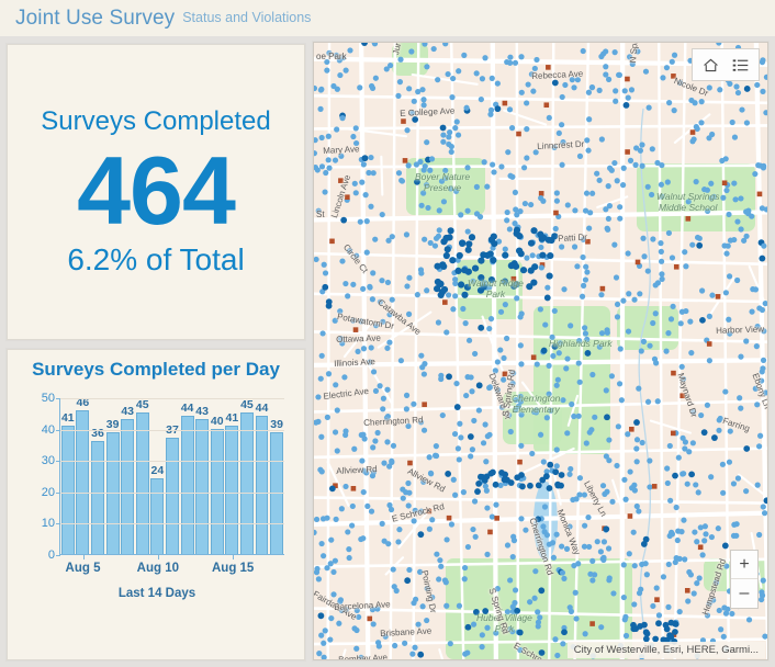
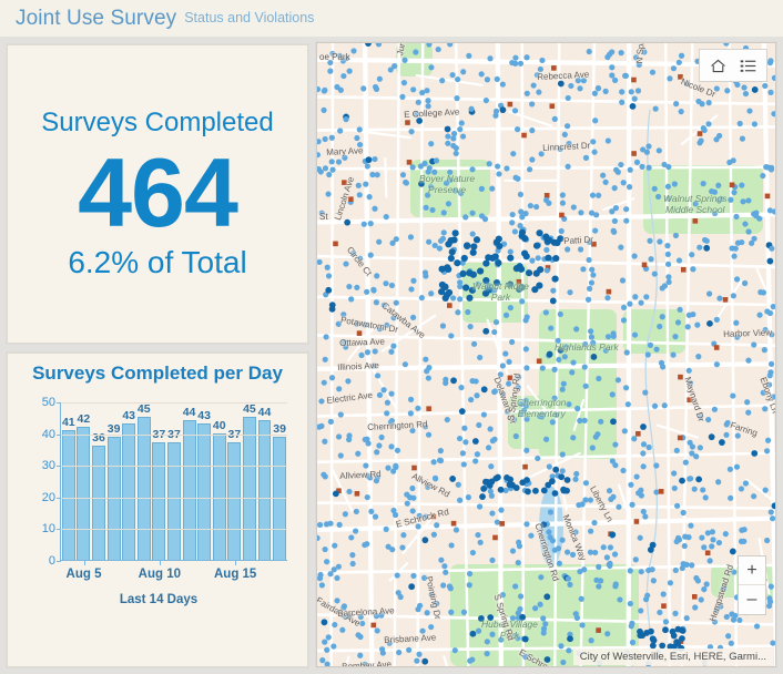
Aug 5: 46 -> 42
Aug 10: 24 -> 37
Aug 15: 41 -> 37
